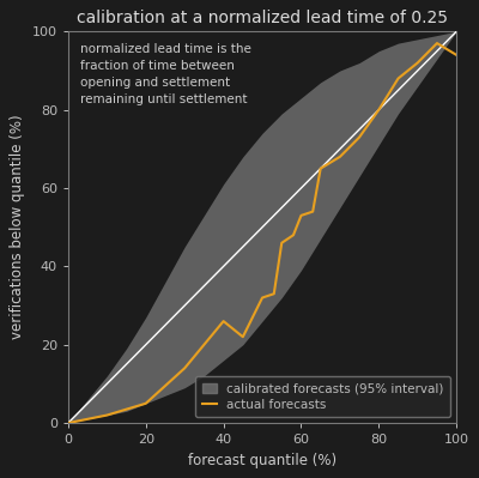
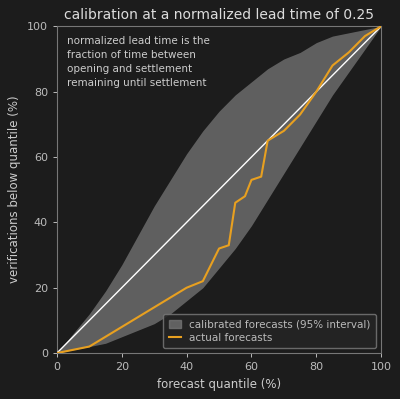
actual forecasts/20: 5 -> 8
actual forecasts/40: 26 -> 20
actual forecasts/100: 94 -> 100
